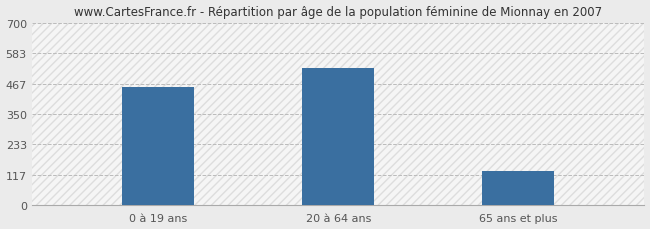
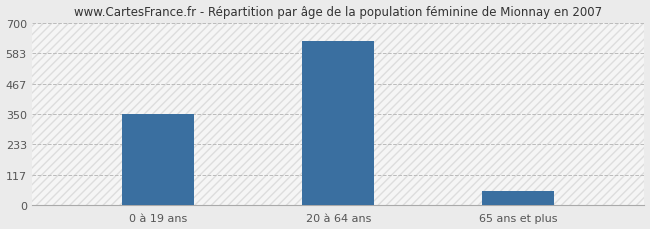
0 à 19 ans: 455 -> 350
20 à 64 ans: 525 -> 630
65 ans et plus: 130 -> 55
